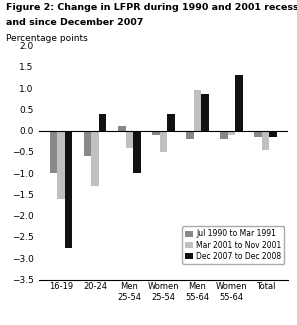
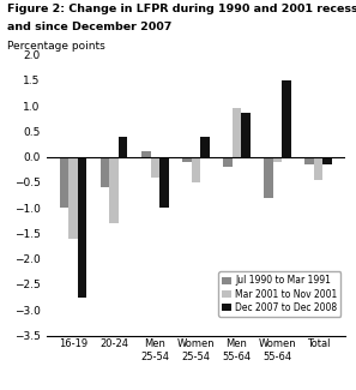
Jul 1990 to Mar 1991/Women 55-64: -0.20 -> -0.80
Dec 2007 to Dec 2008/Women 55-64: 1.30 -> 1.50
